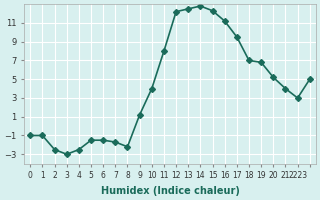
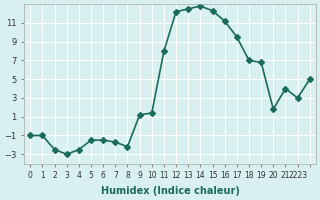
10: 4.0 -> 1.4
20: 5.2 -> 1.8
